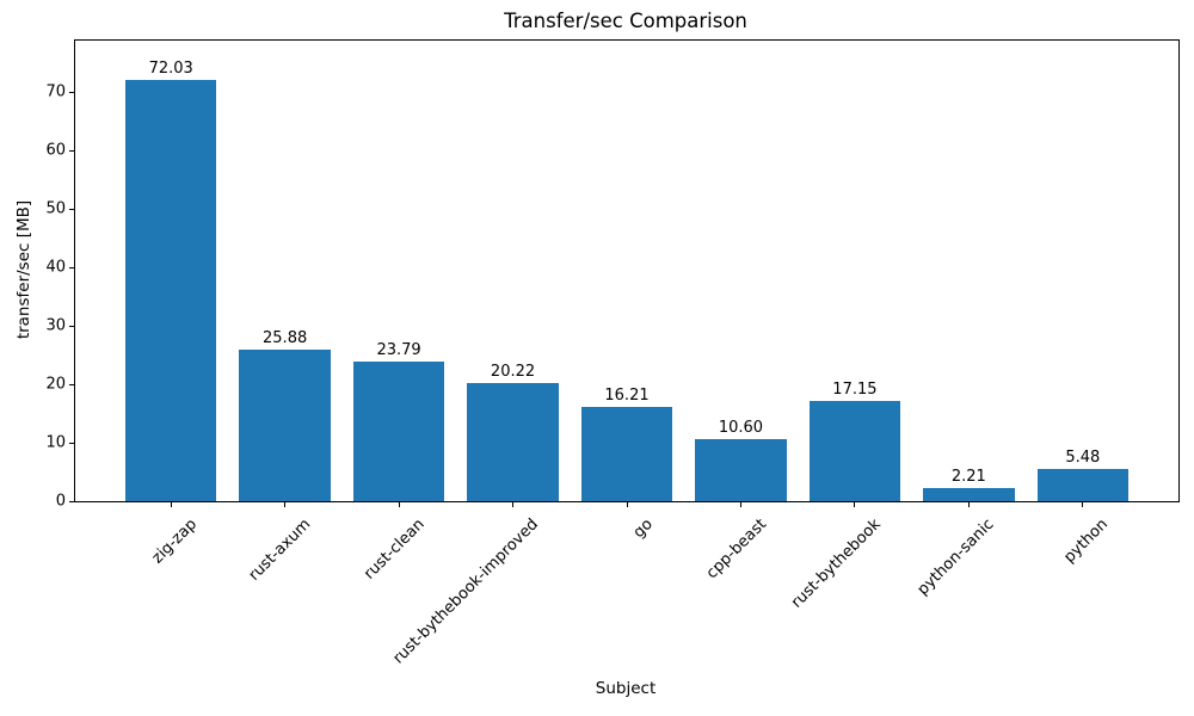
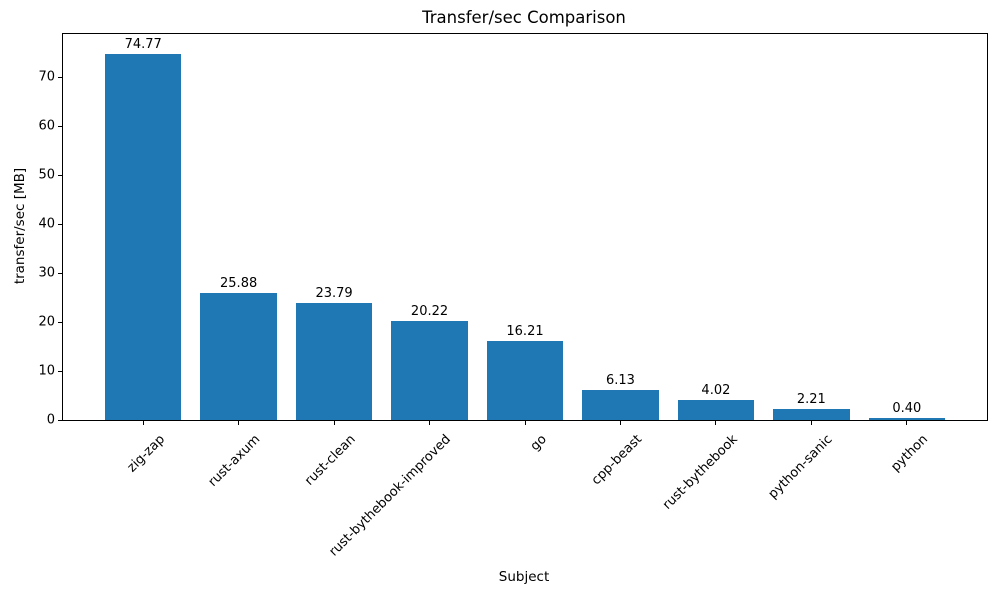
zig-zap: 72.03 -> 74.77
cpp-beast: 10.60 -> 6.13
rust-bythebook: 17.15 -> 4.02
python: 5.48 -> 0.40
